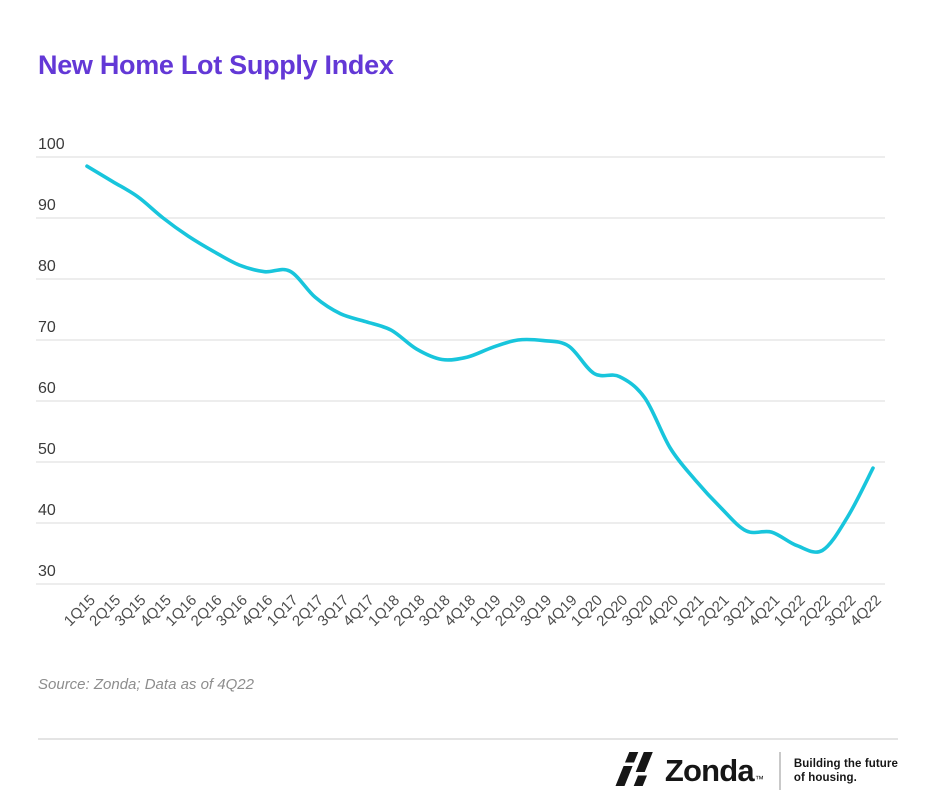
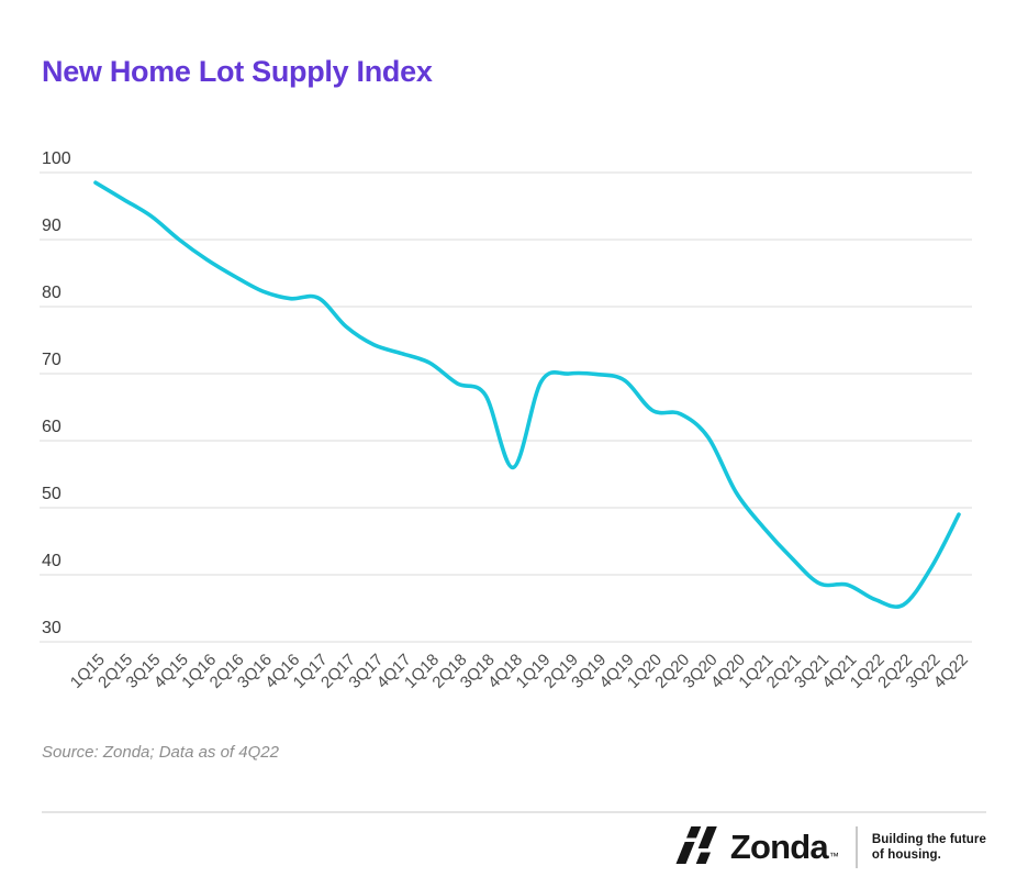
4Q18: 67 -> 56
